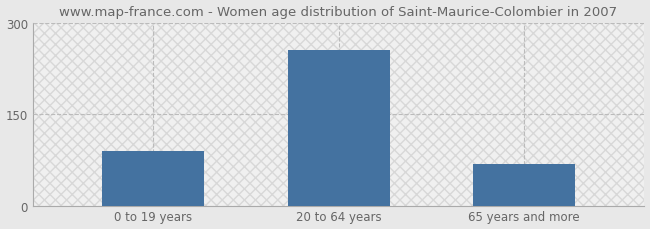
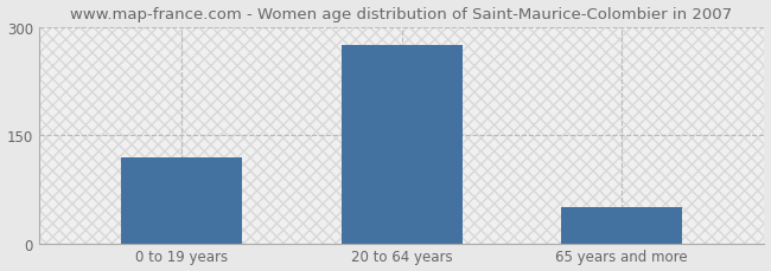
0 to 19 years: 90 -> 120
20 to 64 years: 256 -> 275
65 years and more: 68 -> 50
